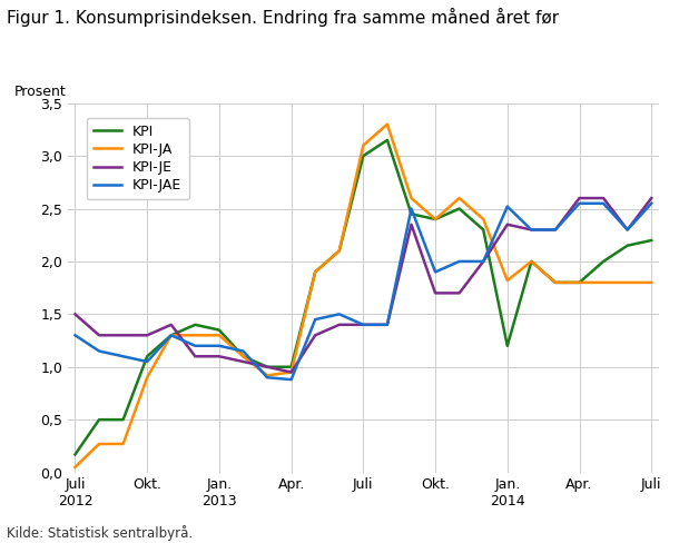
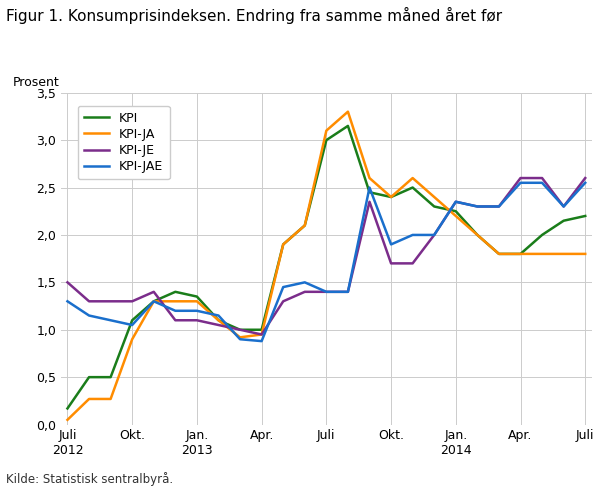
KPI/Jan. 2014: 1,20 -> 2,25
KPI-JA/Jan. 2014: 1,82 -> 2,20
KPI-JAE/Jan. 2014: 2,52 -> 2,35
